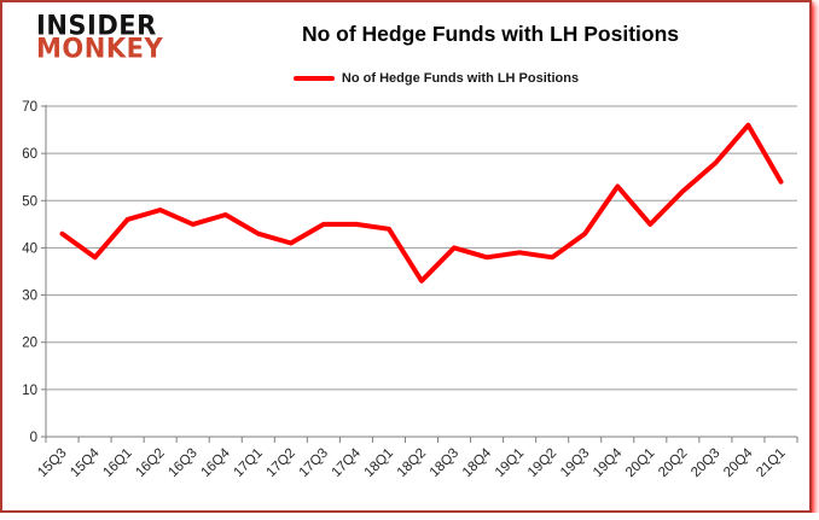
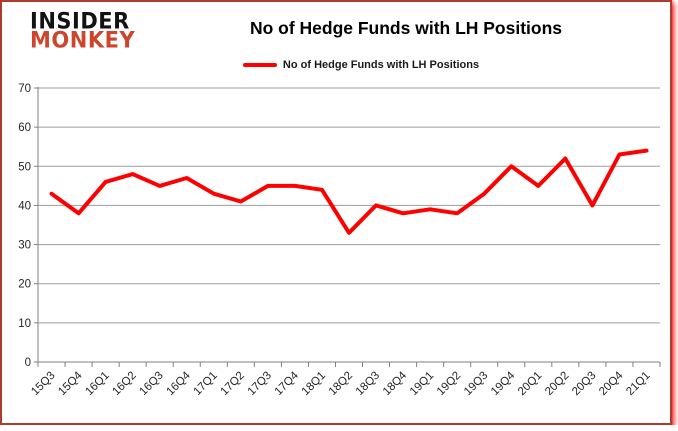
19Q4: 53 -> 50
20Q3: 58 -> 40
20Q4: 66 -> 53
